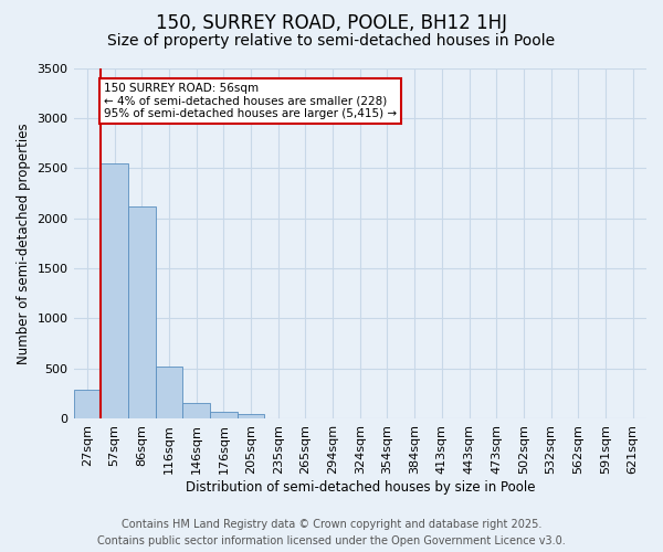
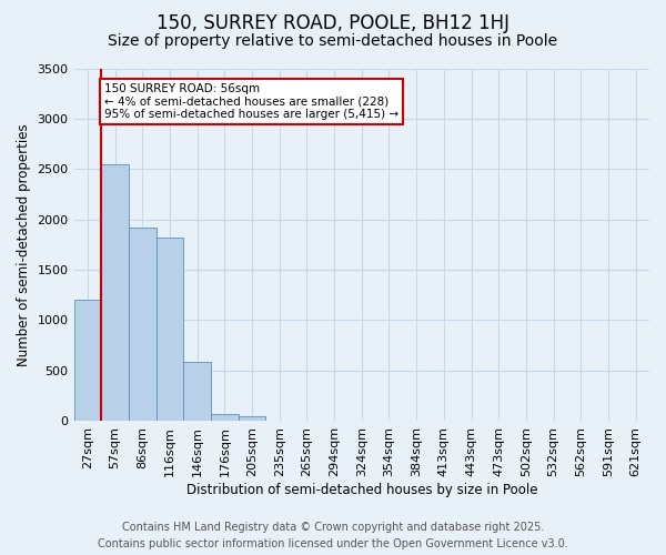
27sqm: 290 -> 1200
86sqm: 2120 -> 1920
116sqm: 520 -> 1820
146sqm: 160 -> 580
